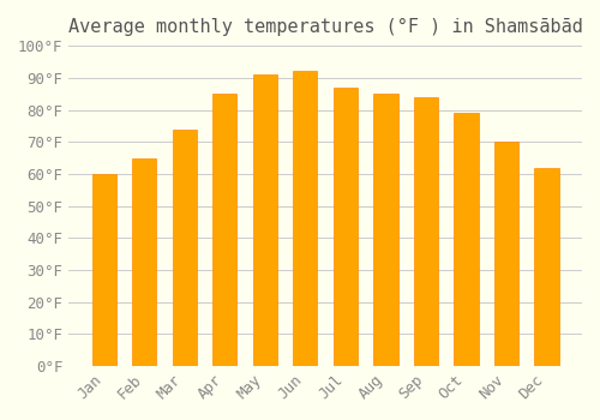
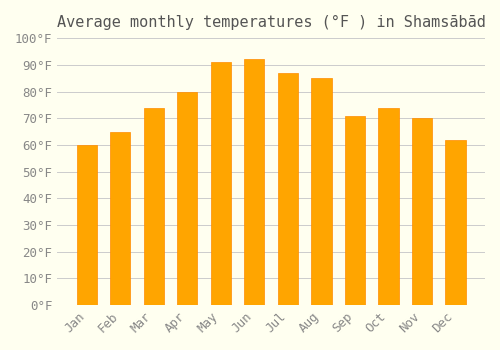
Apr: 85°F -> 80°F
Sep: 84°F -> 71°F
Oct: 79°F -> 74°F
